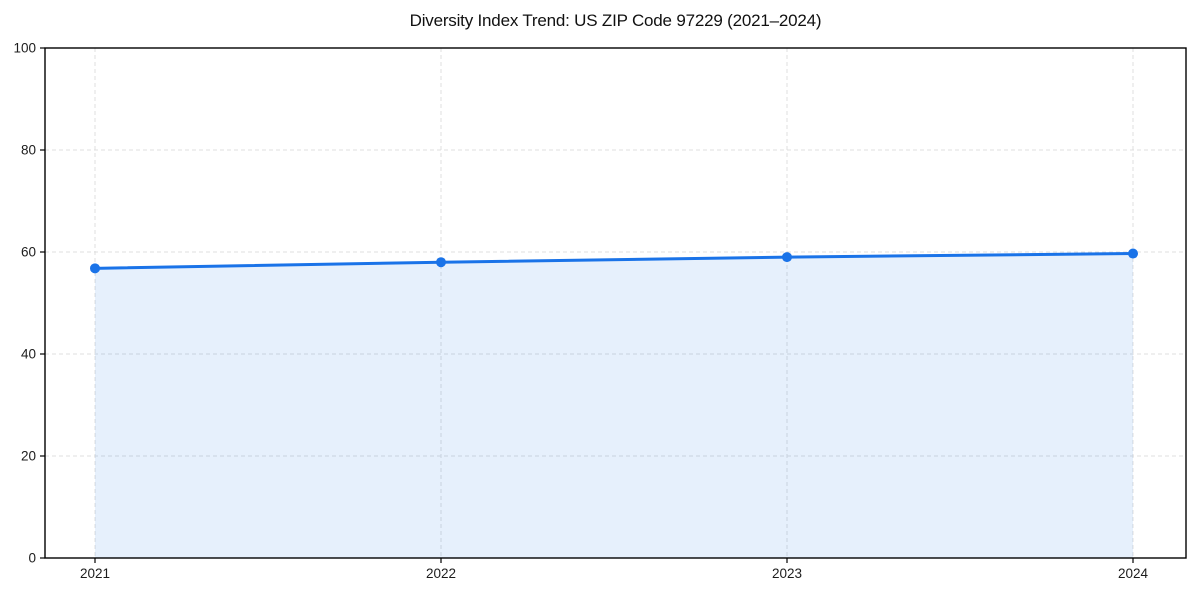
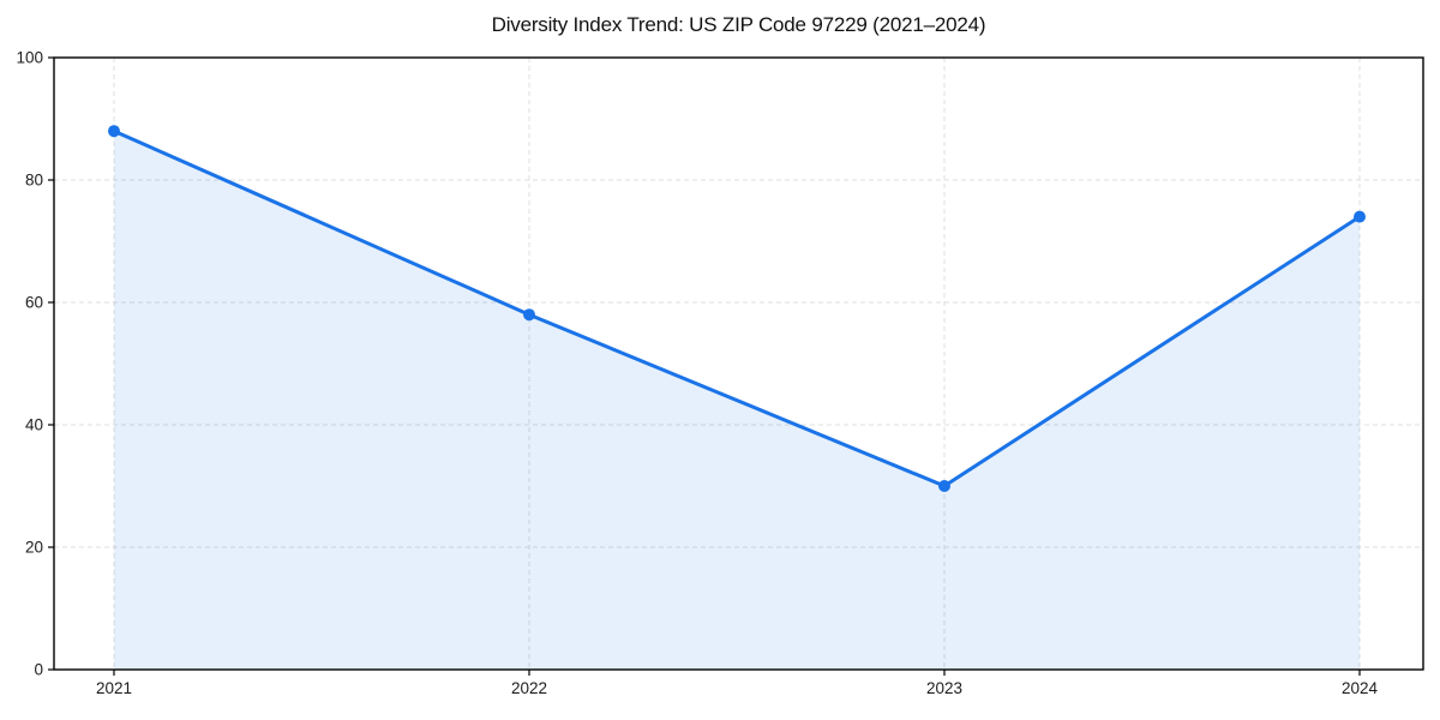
2021: 57 -> 88
2023: 59 -> 30
2024: 60 -> 74
